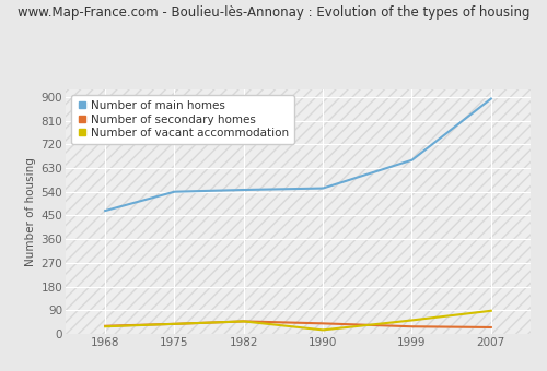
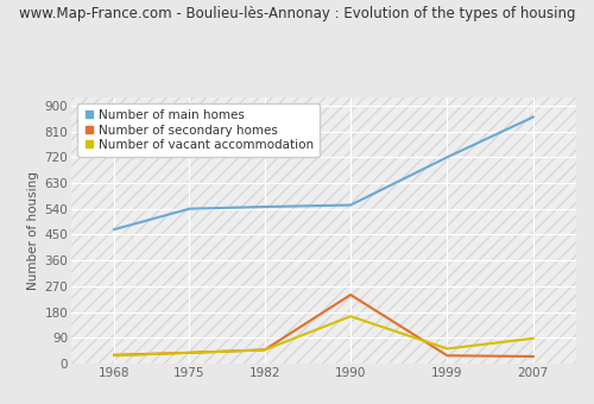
Number of secondary homes/1990: 40 -> 240
Number of vacant accommodation/1990: 15 -> 165
Number of main homes/1999: 660 -> 720
Number of main homes/2007: 893 -> 860
